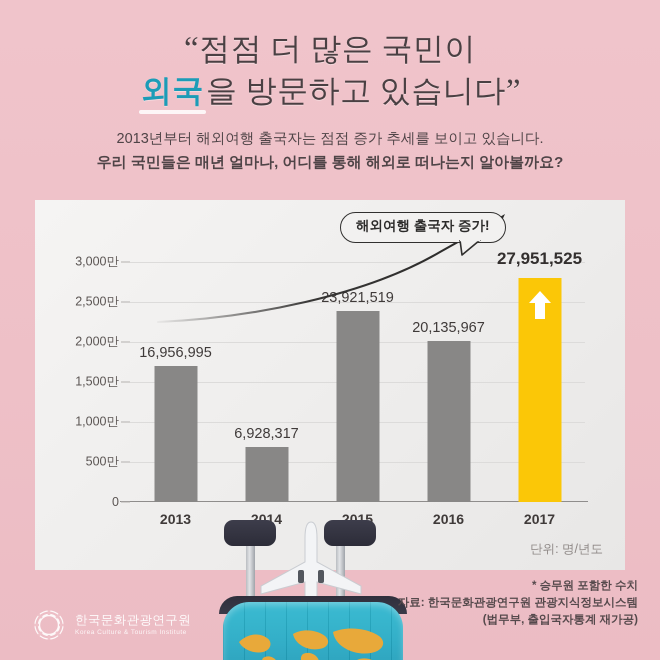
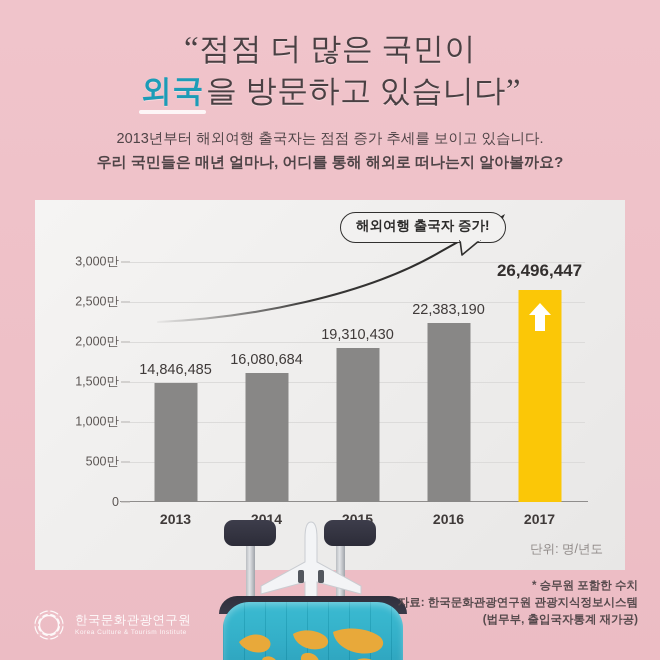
2013: 16,956,995 -> 14,846,485
2014: 6,928,317 -> 16,080,684
2015: 23,921,519 -> 19,310,430
2016: 20,135,967 -> 22,383,190
2017: 27,951,525 -> 26,496,447
